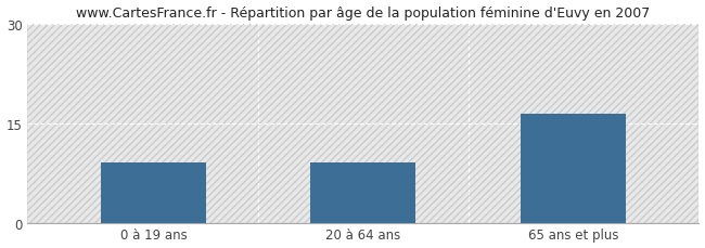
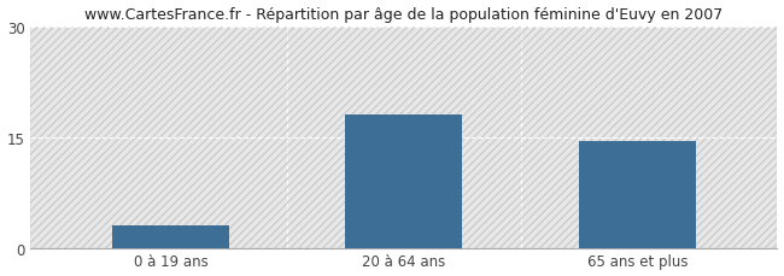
0 à 19 ans: 9.0 -> 3.0
20 à 64 ans: 9.0 -> 18.0
65 ans et plus: 16.4 -> 14.5
